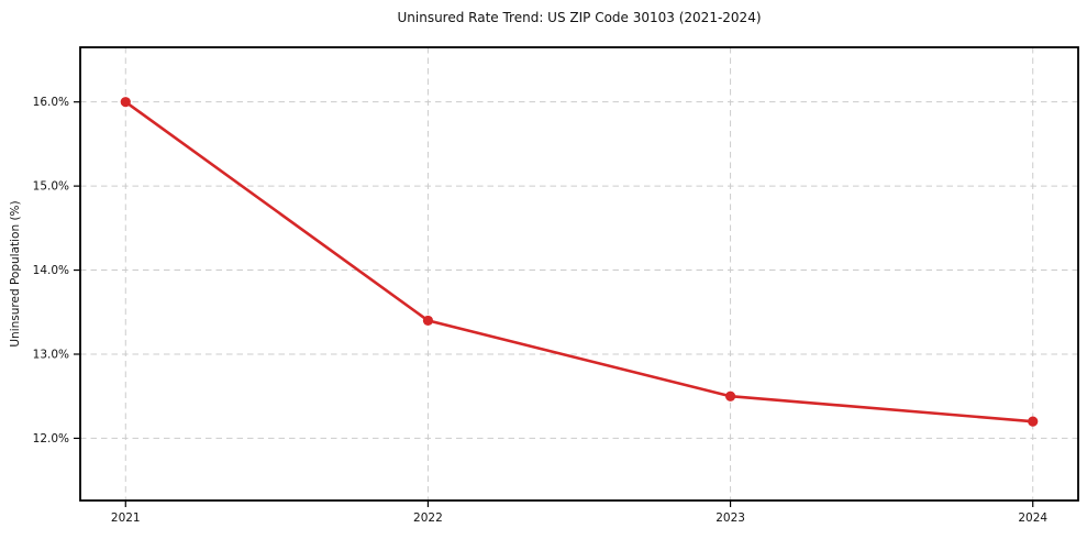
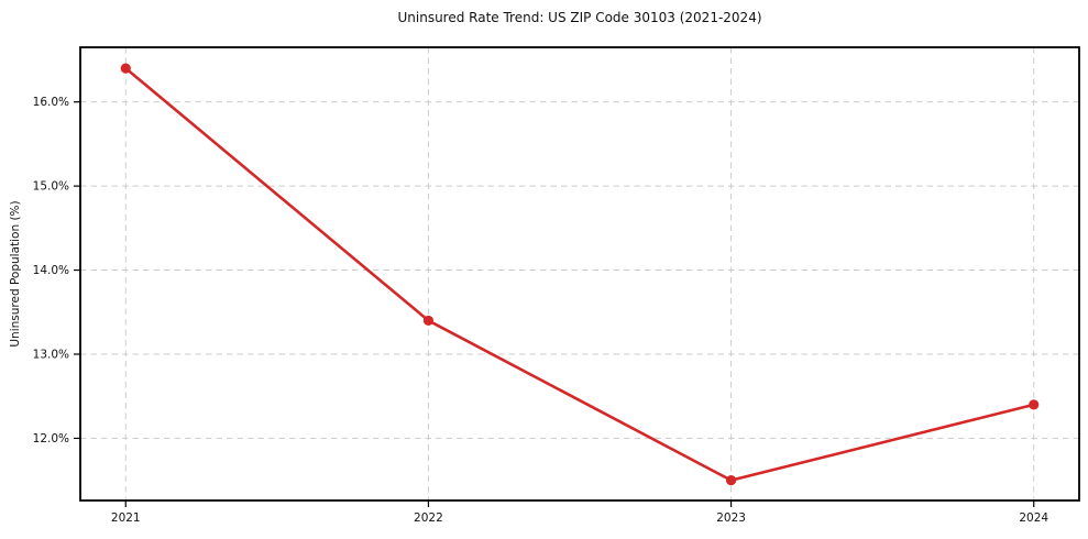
2021: 16.0% -> 16.4%
2023: 12.5% -> 11.5%
2024: 12.2% -> 12.4%
